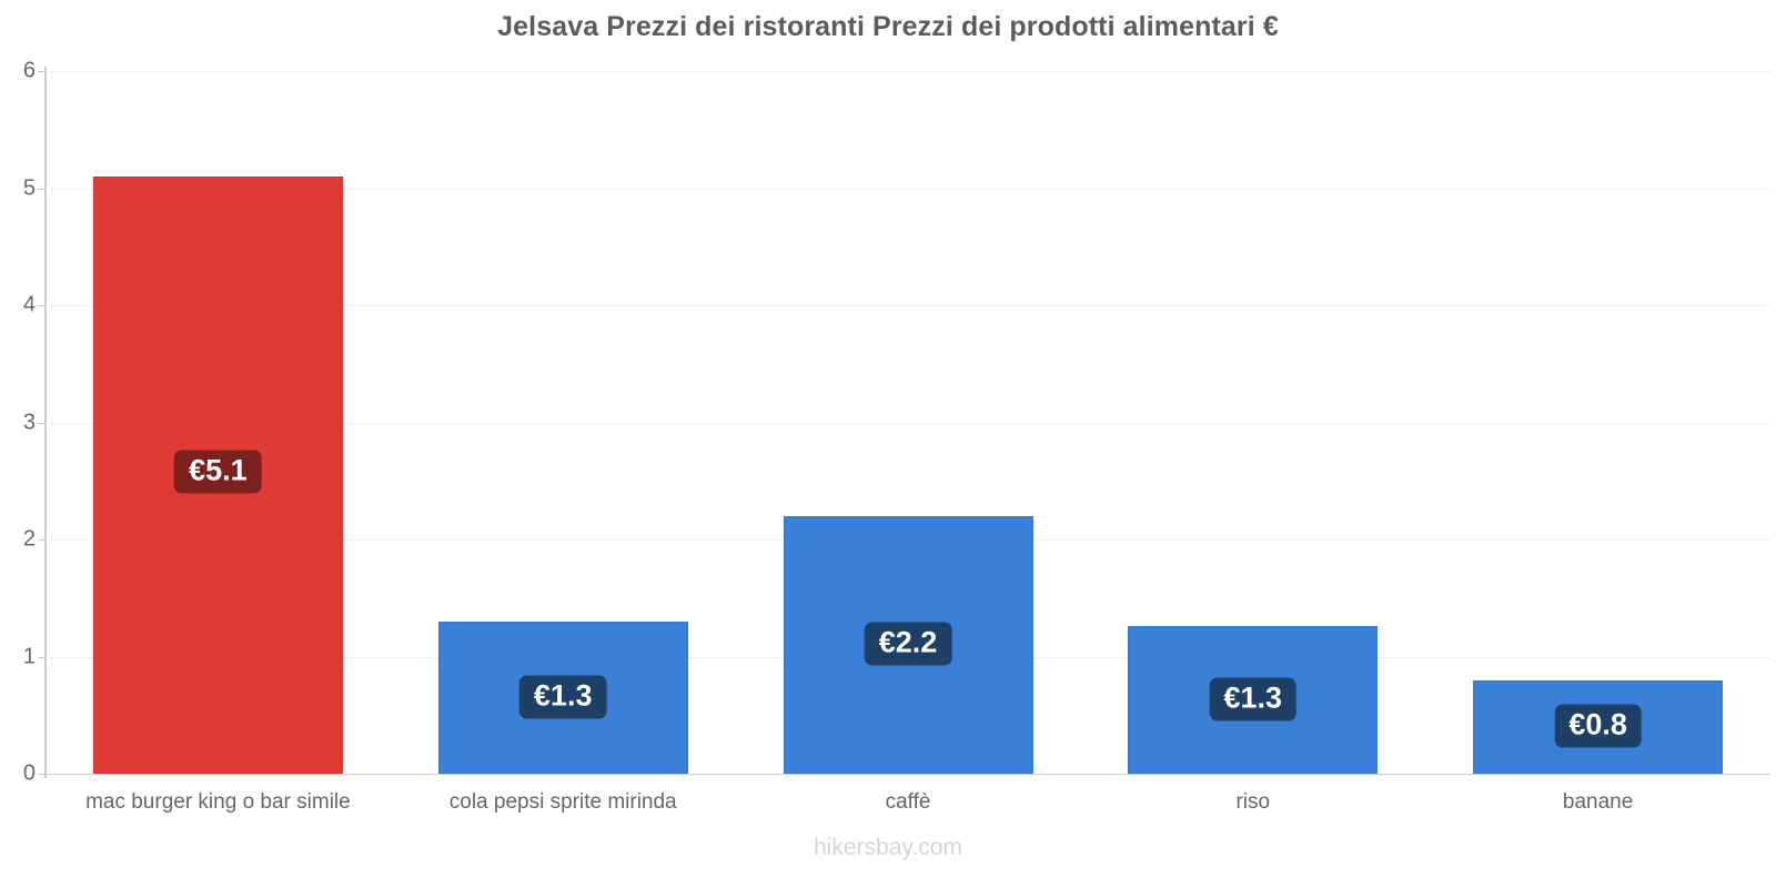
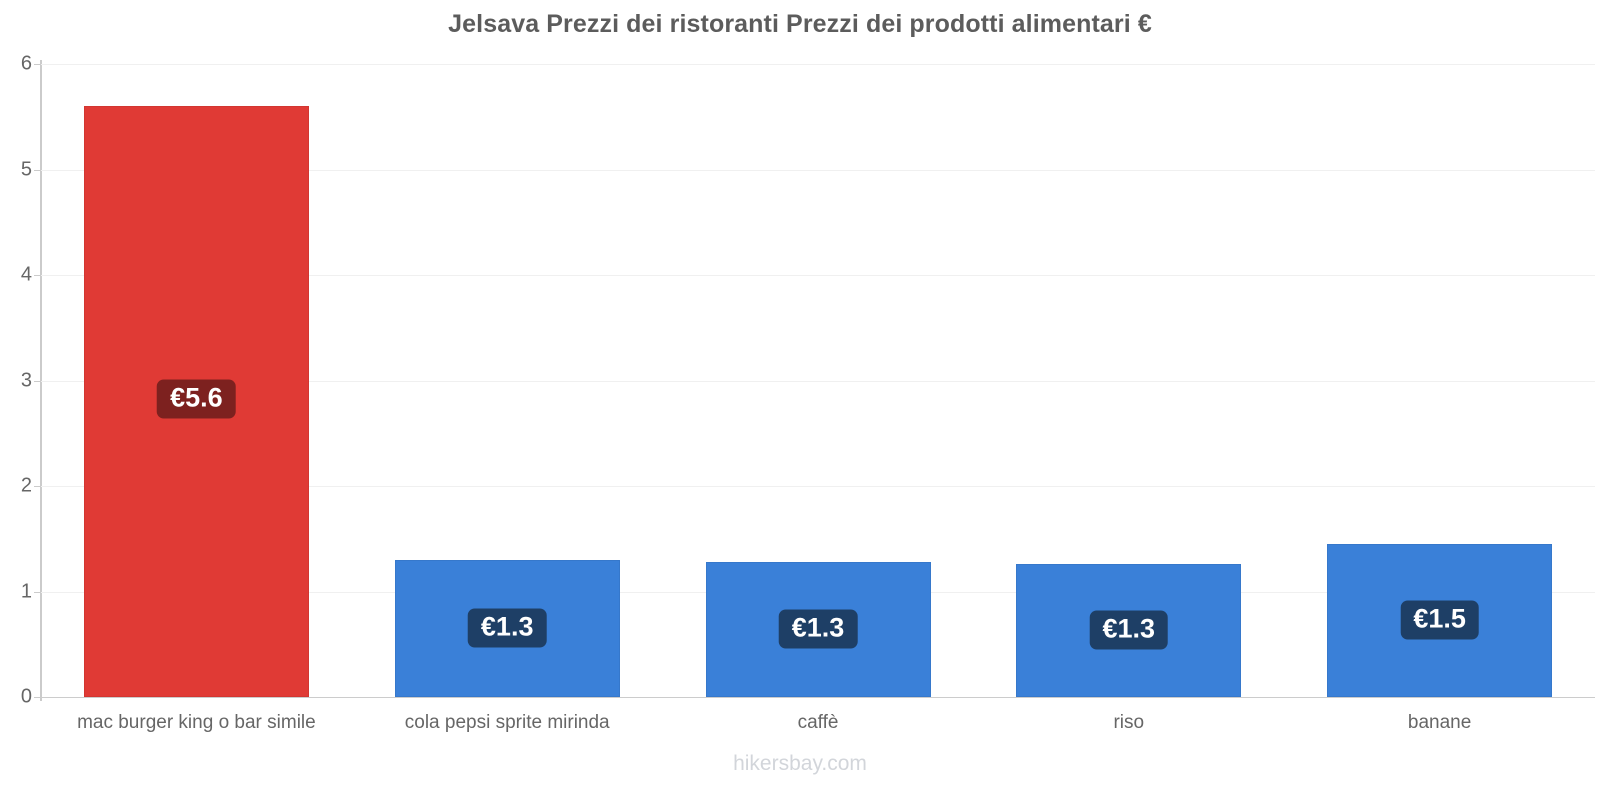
mac burger king o bar simile: €5.1 -> €5.6
caffè: €2.2 -> €1.3
banane: €0.8 -> €1.5
